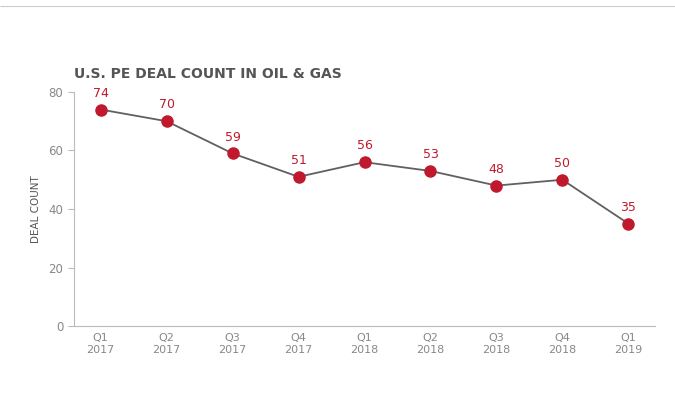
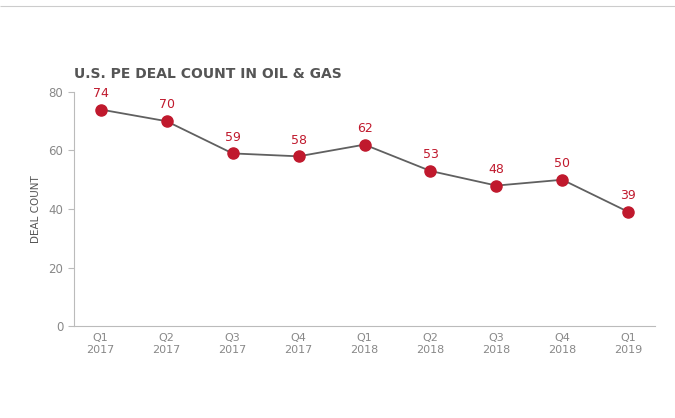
Q4 2017: 51 -> 58
Q1 2018: 56 -> 62
Q1 2019: 35 -> 39
